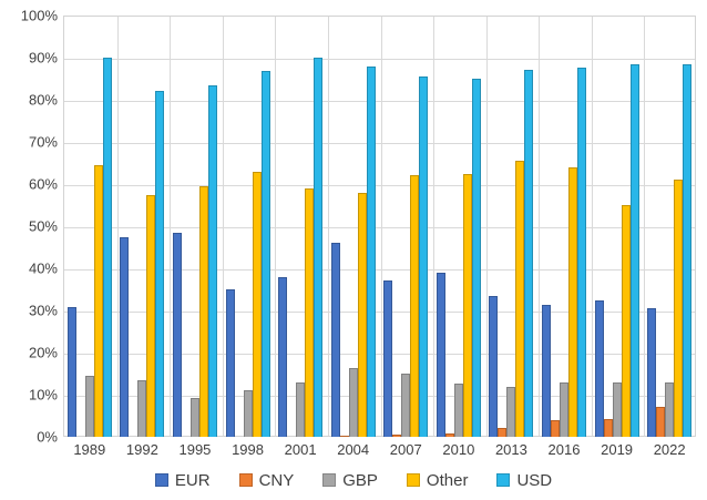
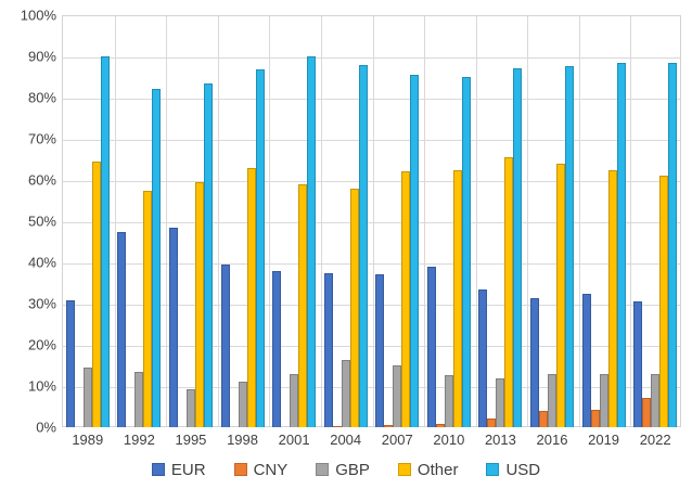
EUR/1998: 35% -> 40%
EUR/2004: 46% -> 37%
Other/2019: 55% -> 62%
